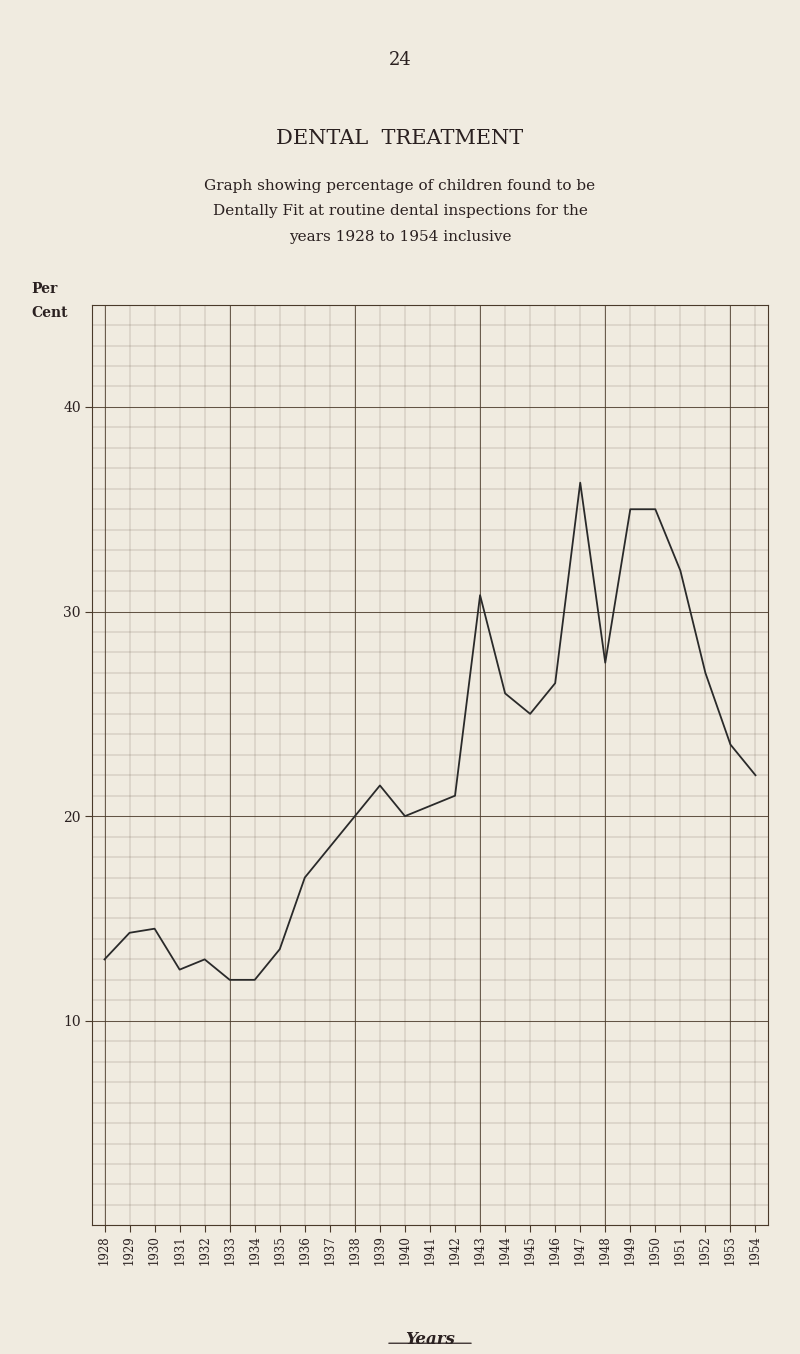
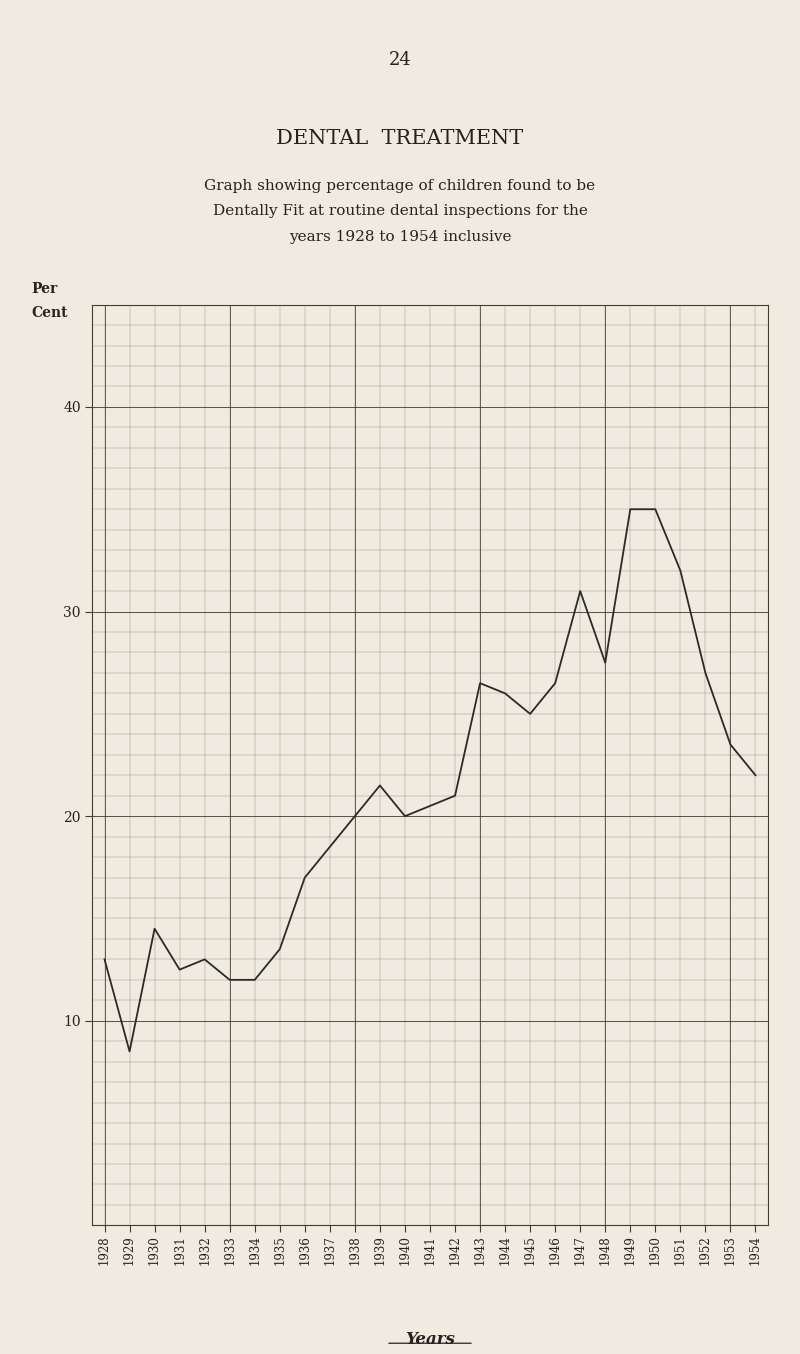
1929: 14.3 -> 8.5
1943: 30.8 -> 26.5
1947: 36.3 -> 31.0
